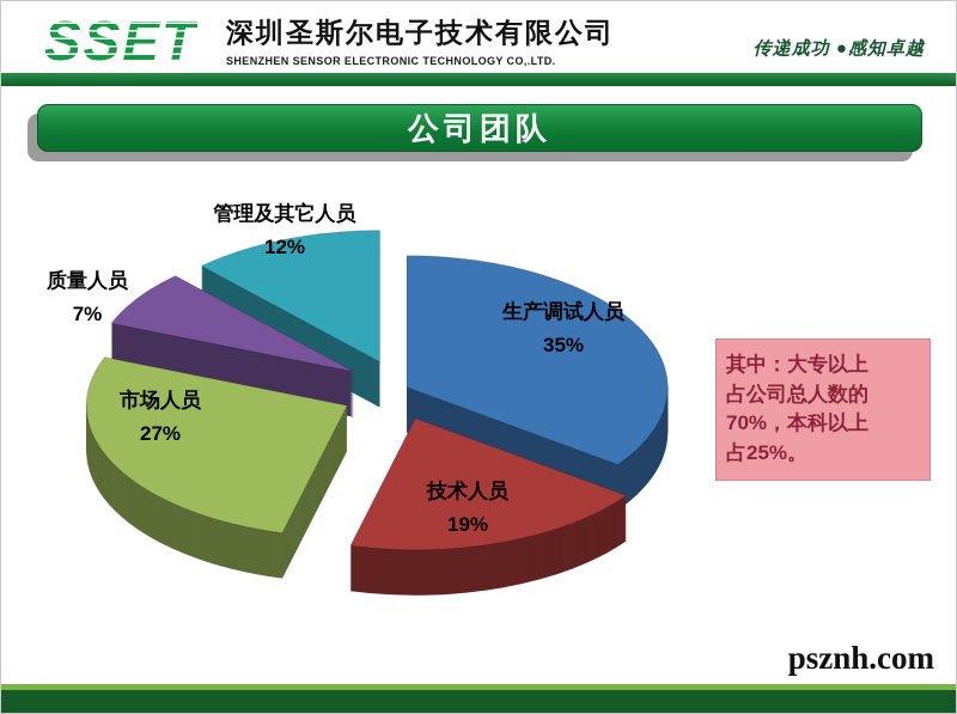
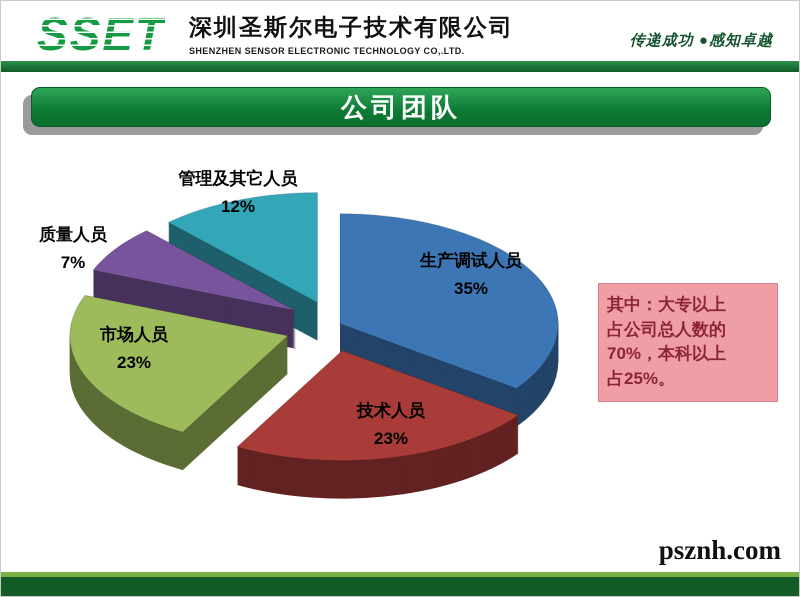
技术人员: 19% -> 23%
市场人员: 27% -> 23%
